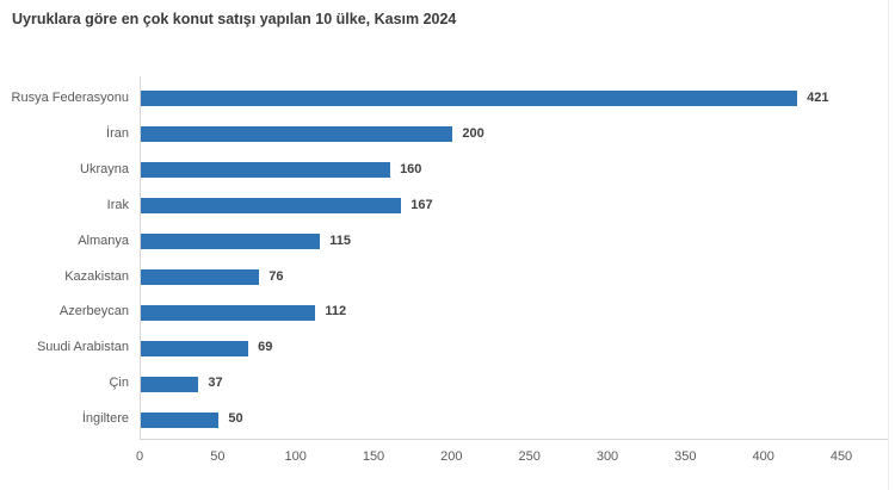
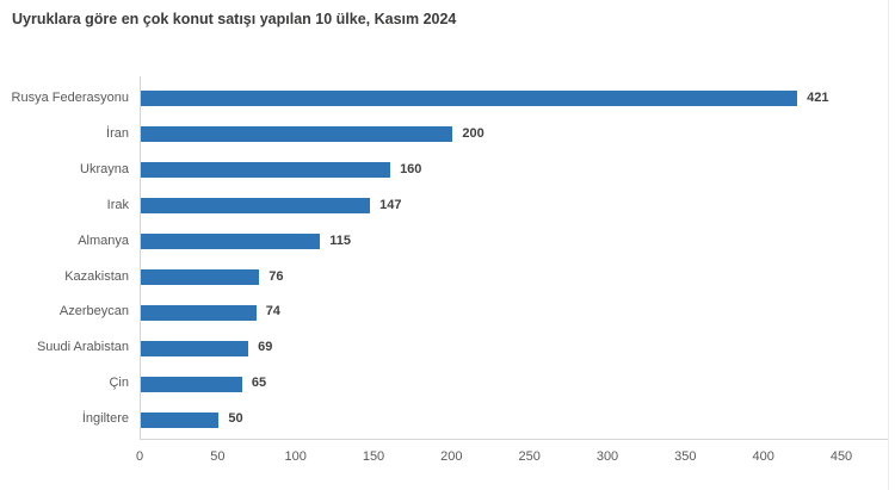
Irak: 167 -> 147
Azerbeycan: 112 -> 74
Çin: 37 -> 65
